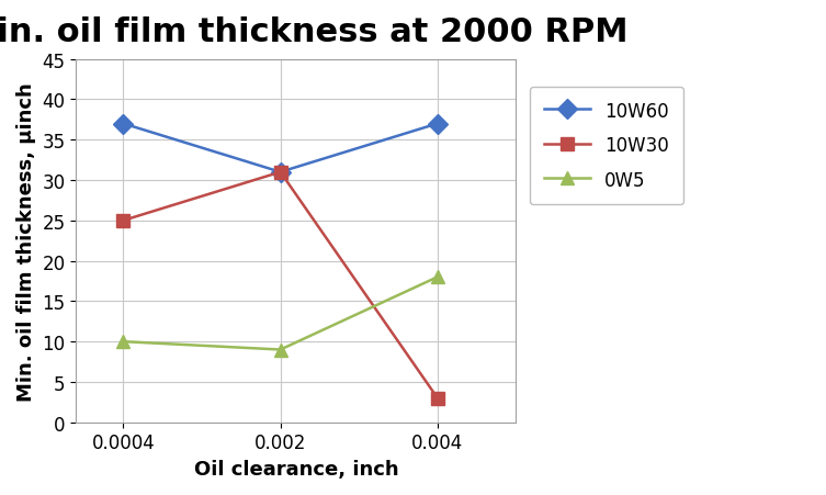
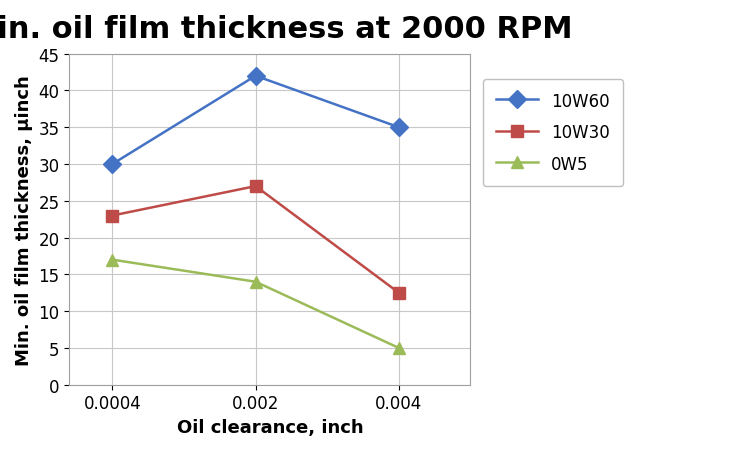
10W60/0.0004: 37 -> 30
10W30/0.0004: 25.0 -> 23.0
0W5/0.0004: 10 -> 17
10W60/0.002: 31 -> 42
10W30/0.002: 31.0 -> 27.0
0W5/0.002: 9 -> 14
10W60/0.004: 37 -> 35
10W30/0.004: 3.0 -> 12.5
0W5/0.004: 18 -> 5
